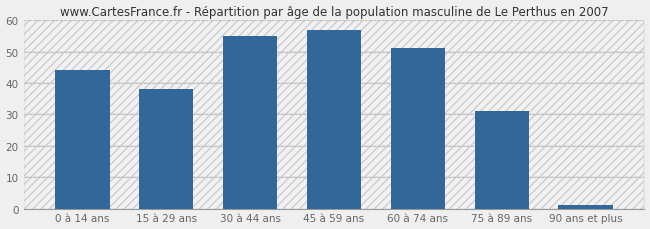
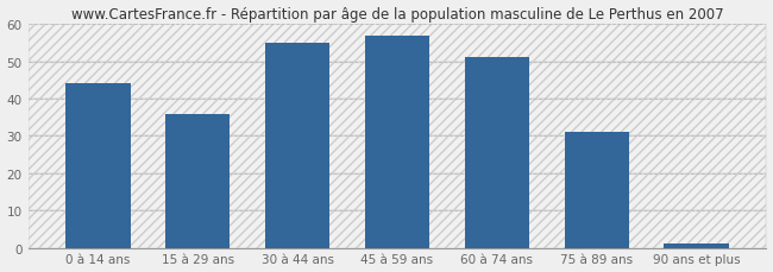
15 à 29 ans: 38 -> 36
